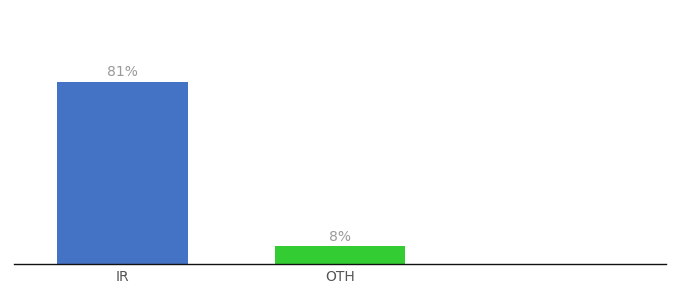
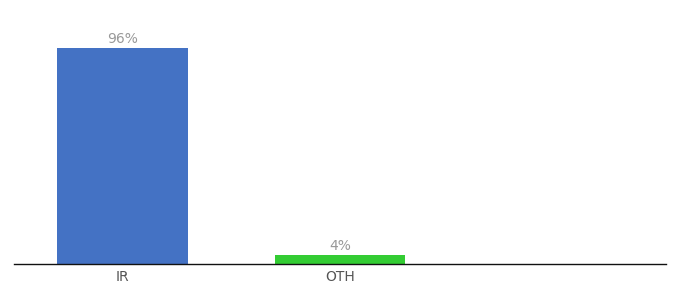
IR: 81% -> 96%
OTH: 8% -> 4%
